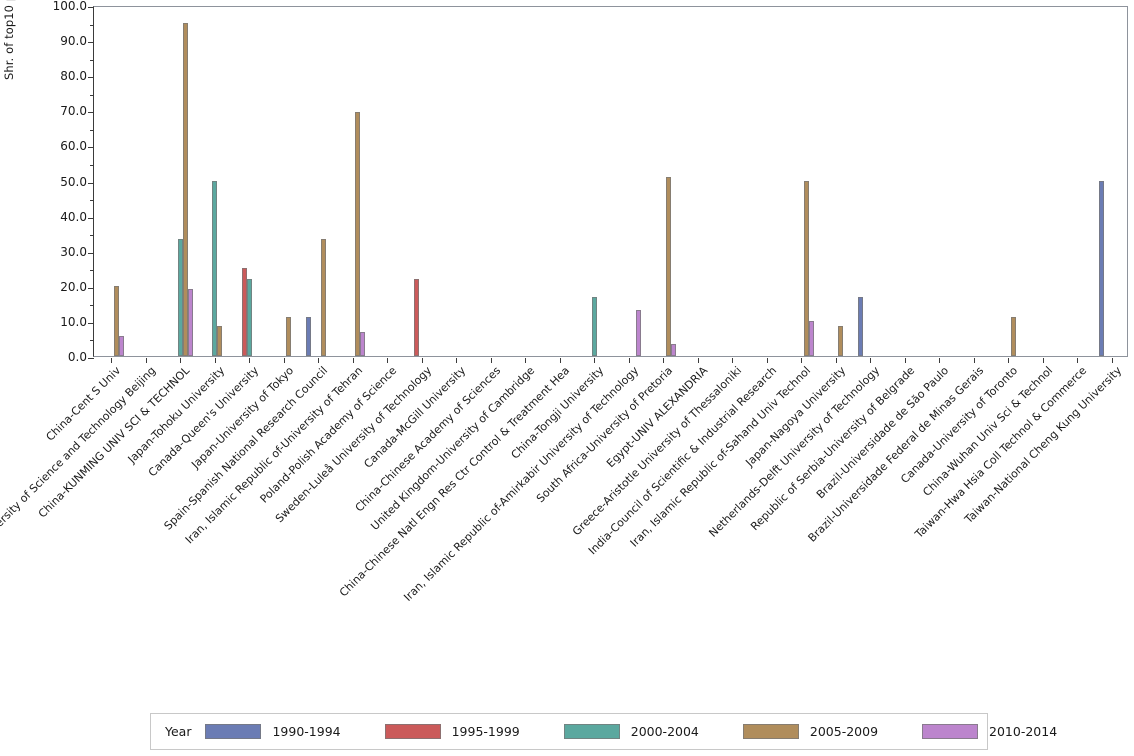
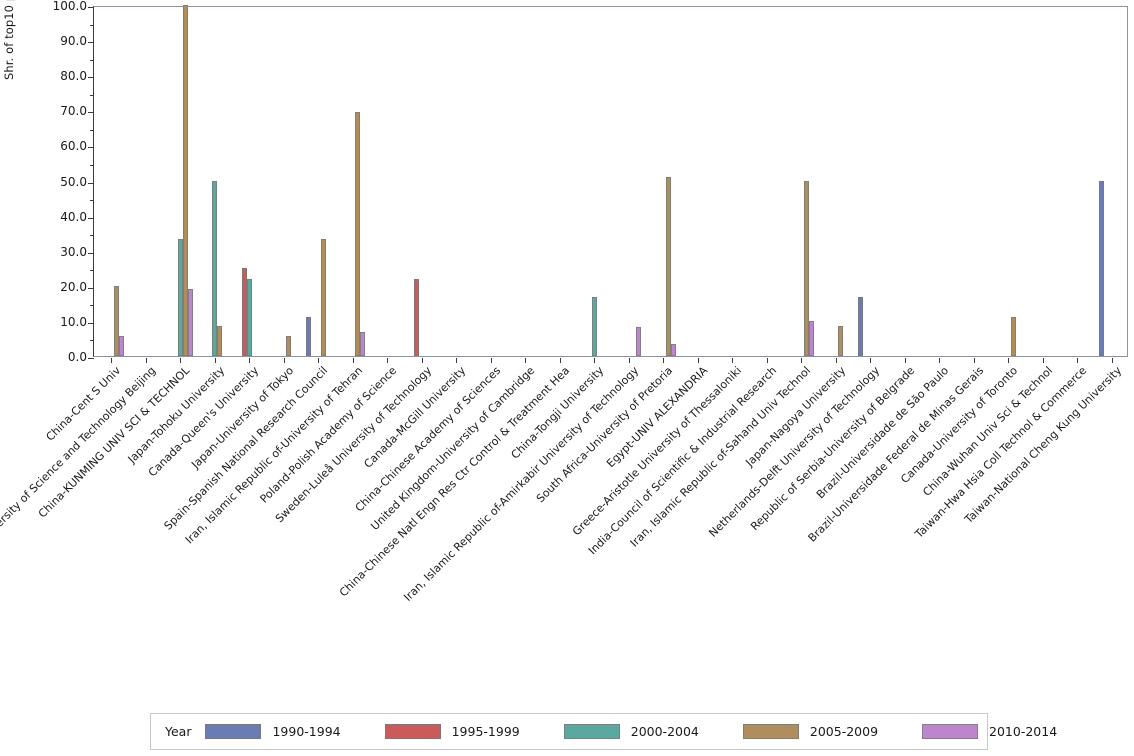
2005-2009/China-KUNMING UNIV SCI & TECHNOL: 95 -> 100
2005-2009/Japan-University of Tokyo: 11 -> 6
2010-2014/Iran, Islamic Republic of-Amirkabir University of Technology: 13 -> 8
